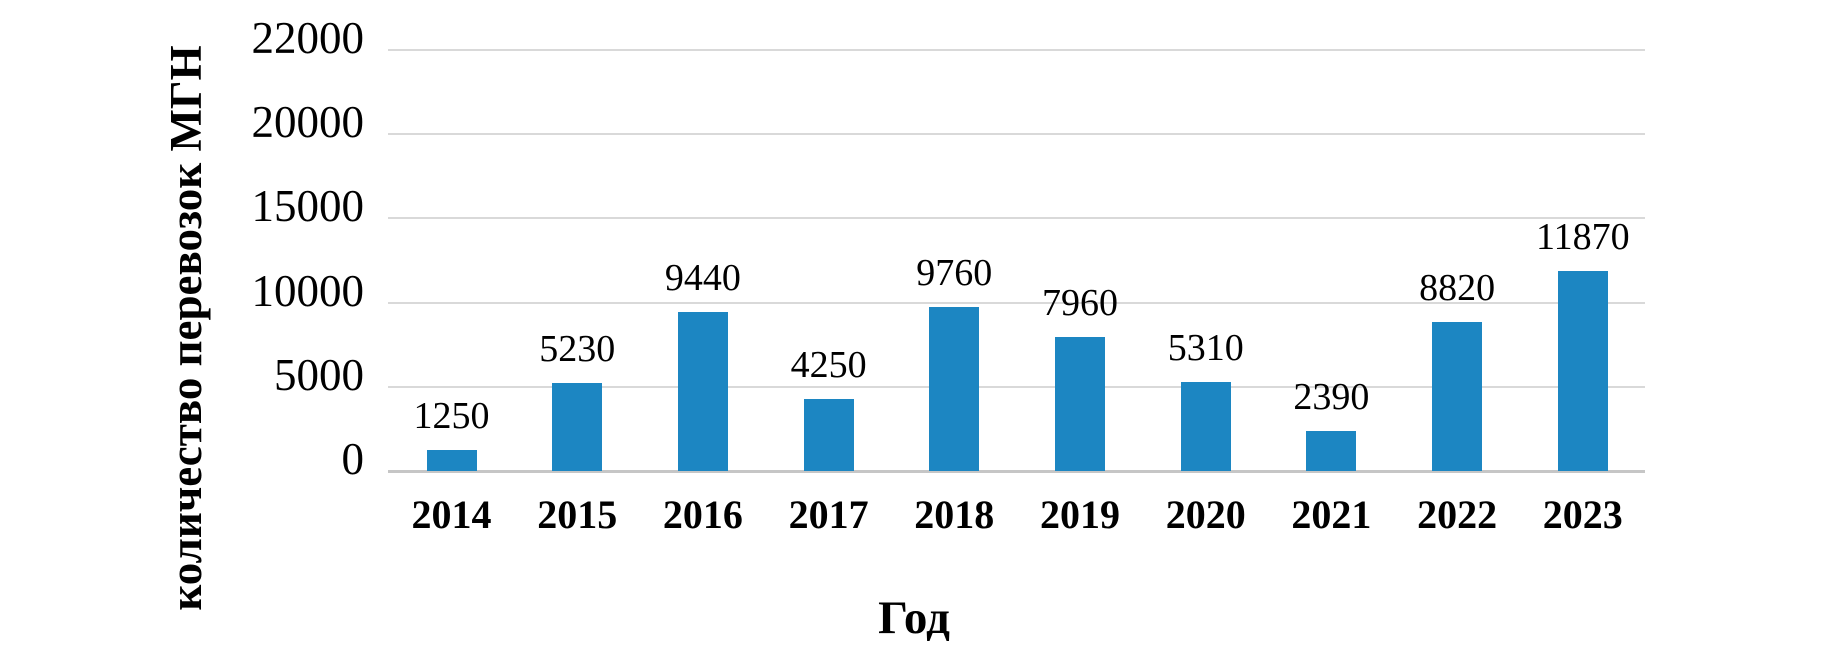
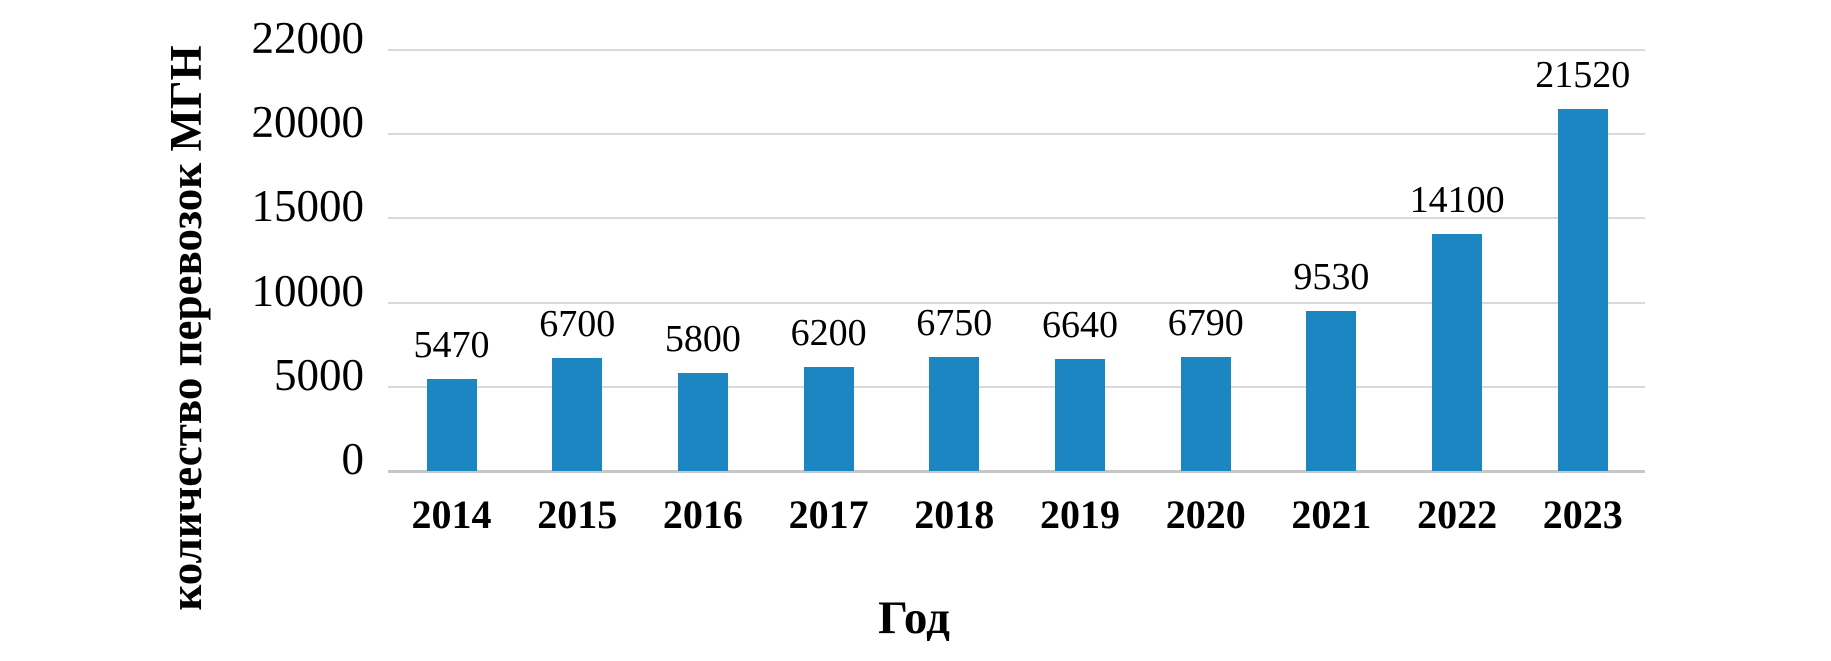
2014: 1250 -> 5470
2015: 5230 -> 6700
2016: 9440 -> 5800
2017: 4250 -> 6200
2018: 9760 -> 6750
2019: 7960 -> 6640
2020: 5310 -> 6790
2021: 2390 -> 9530
2022: 8820 -> 14100
2023: 11870 -> 21520
